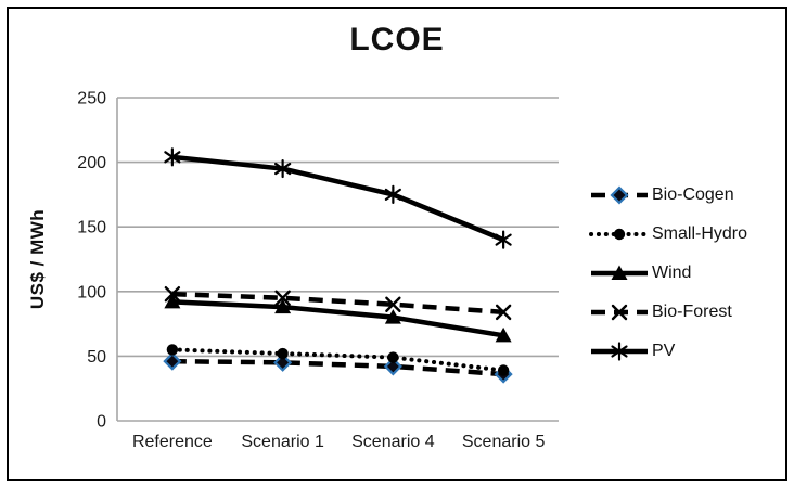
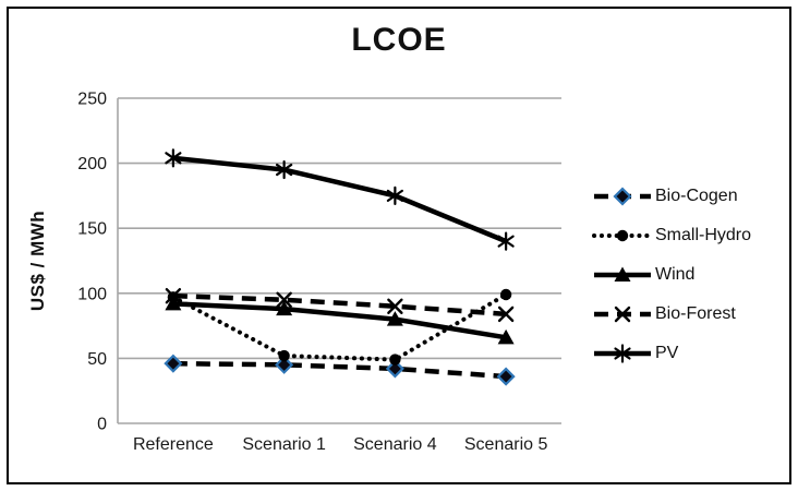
Small-Hydro/Reference: 55 -> 97
Small-Hydro/Scenario 5: 39 -> 99
